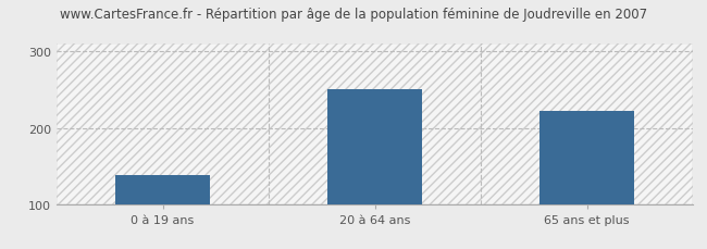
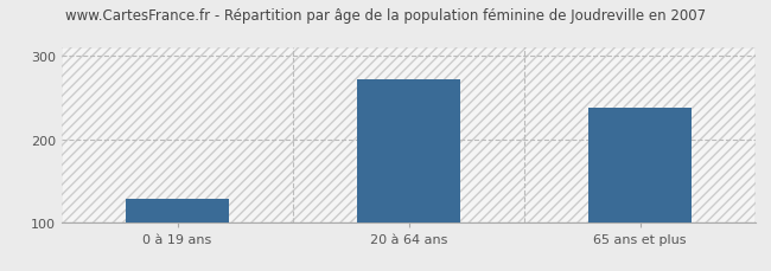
0 à 19 ans: 138 -> 128
20 à 64 ans: 250 -> 272
65 ans et plus: 222 -> 238
